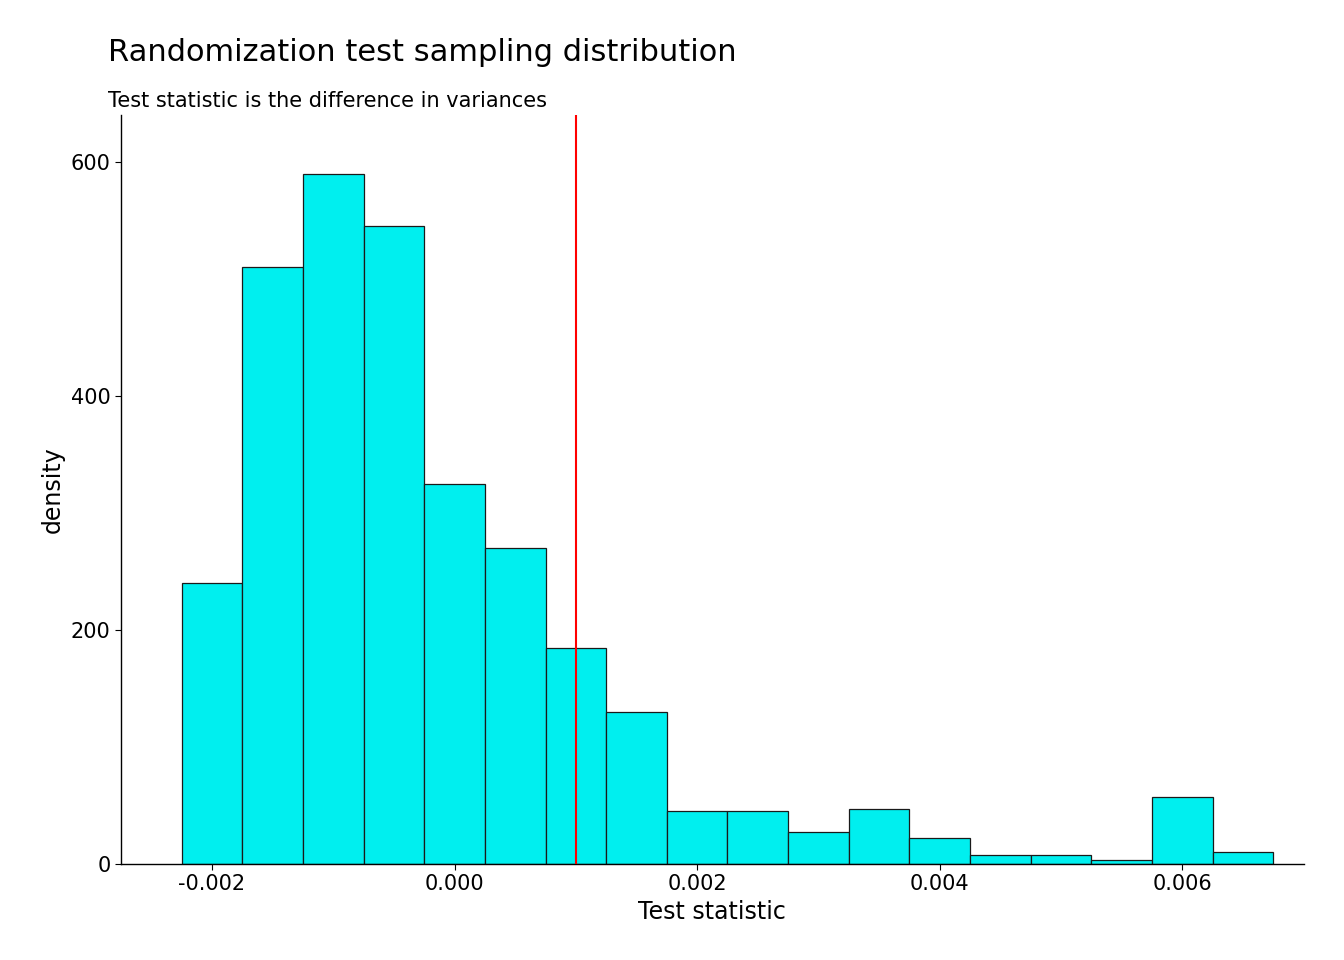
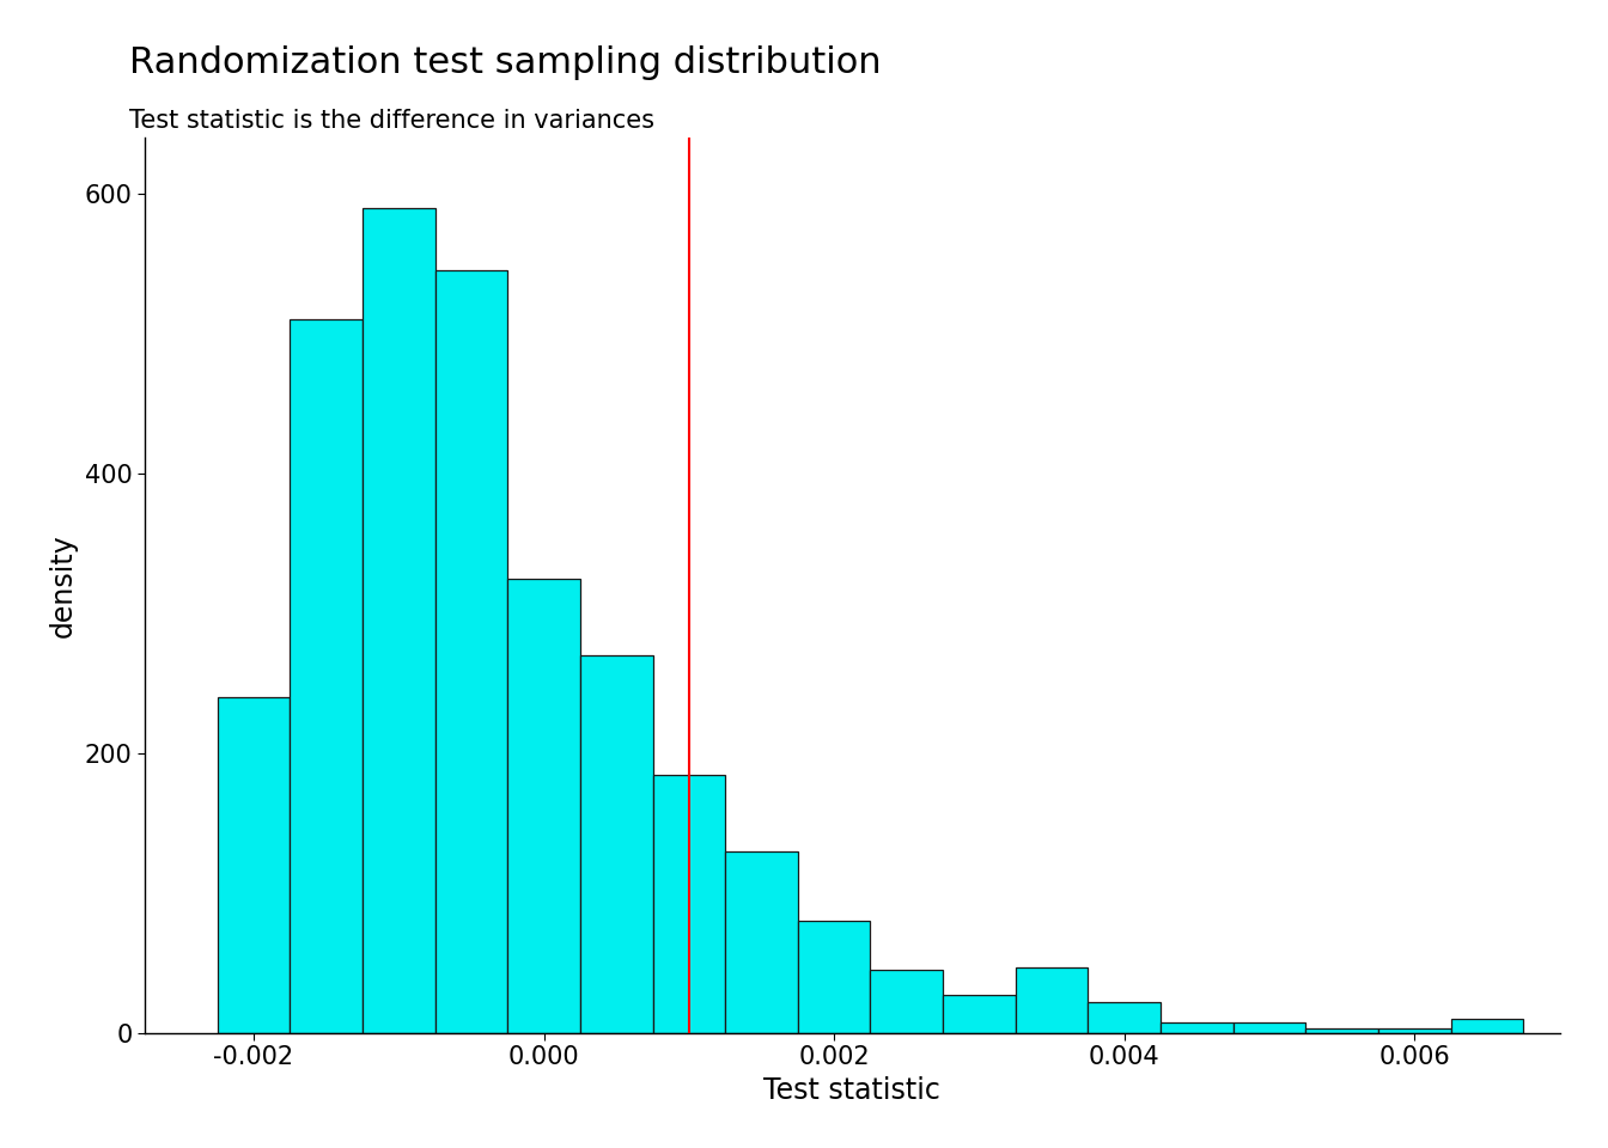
0.002: 45 -> 80
0.006: 57 -> 3
